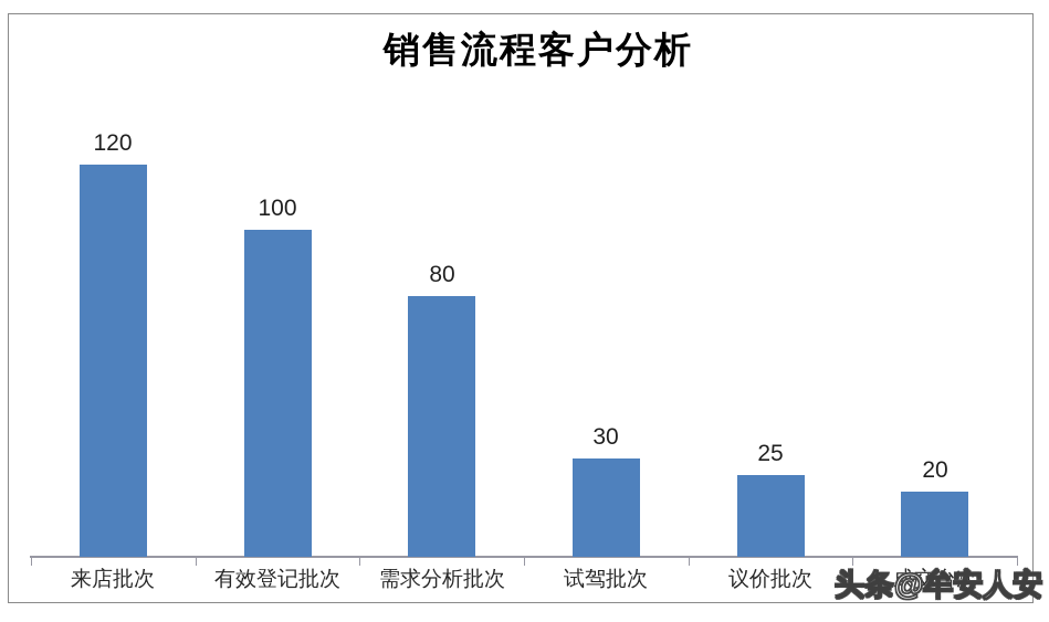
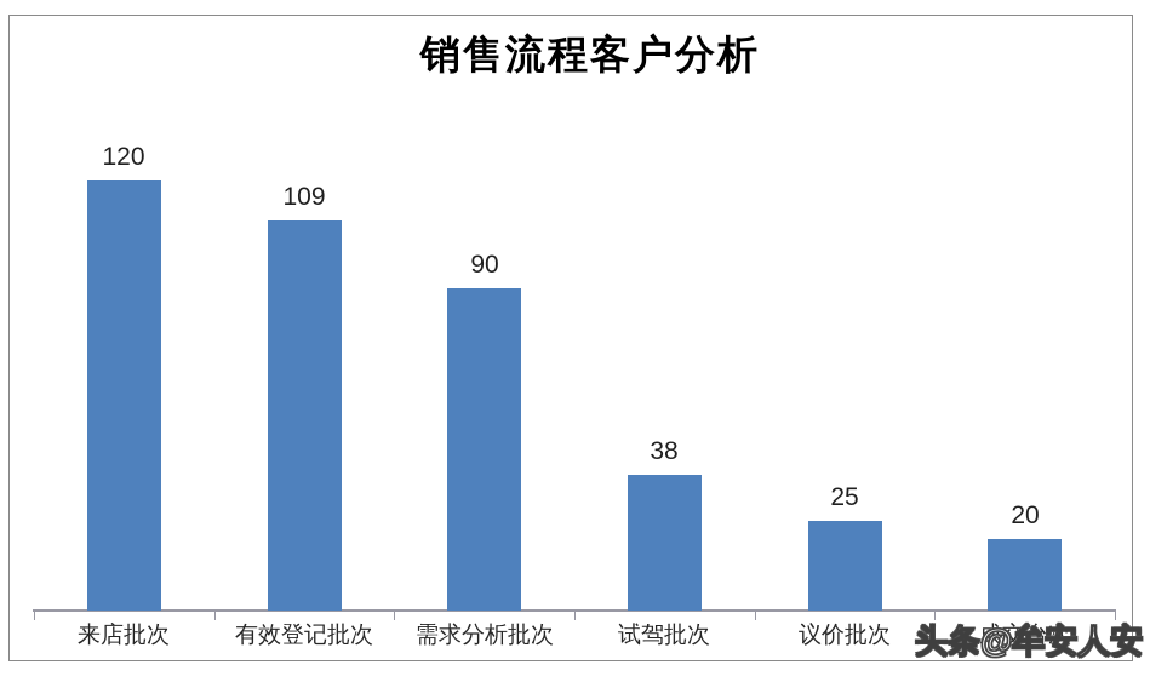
有效登记批次: 100 -> 109
需求分析批次: 80 -> 90
试驾批次: 30 -> 38
